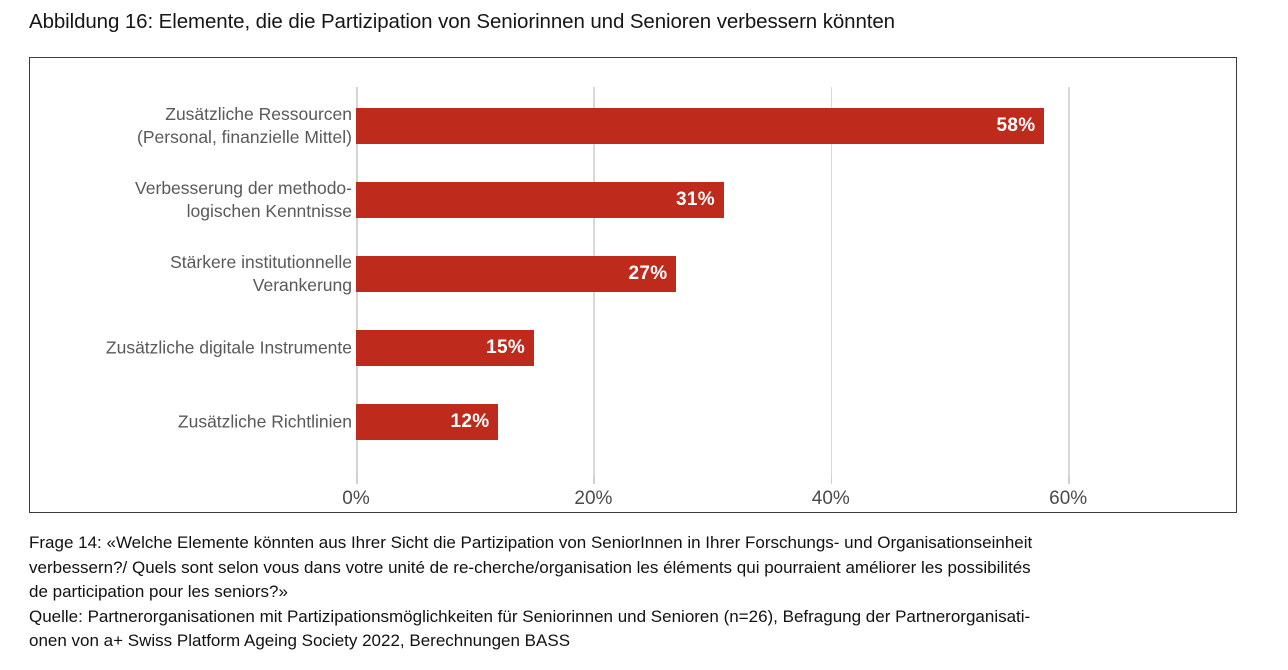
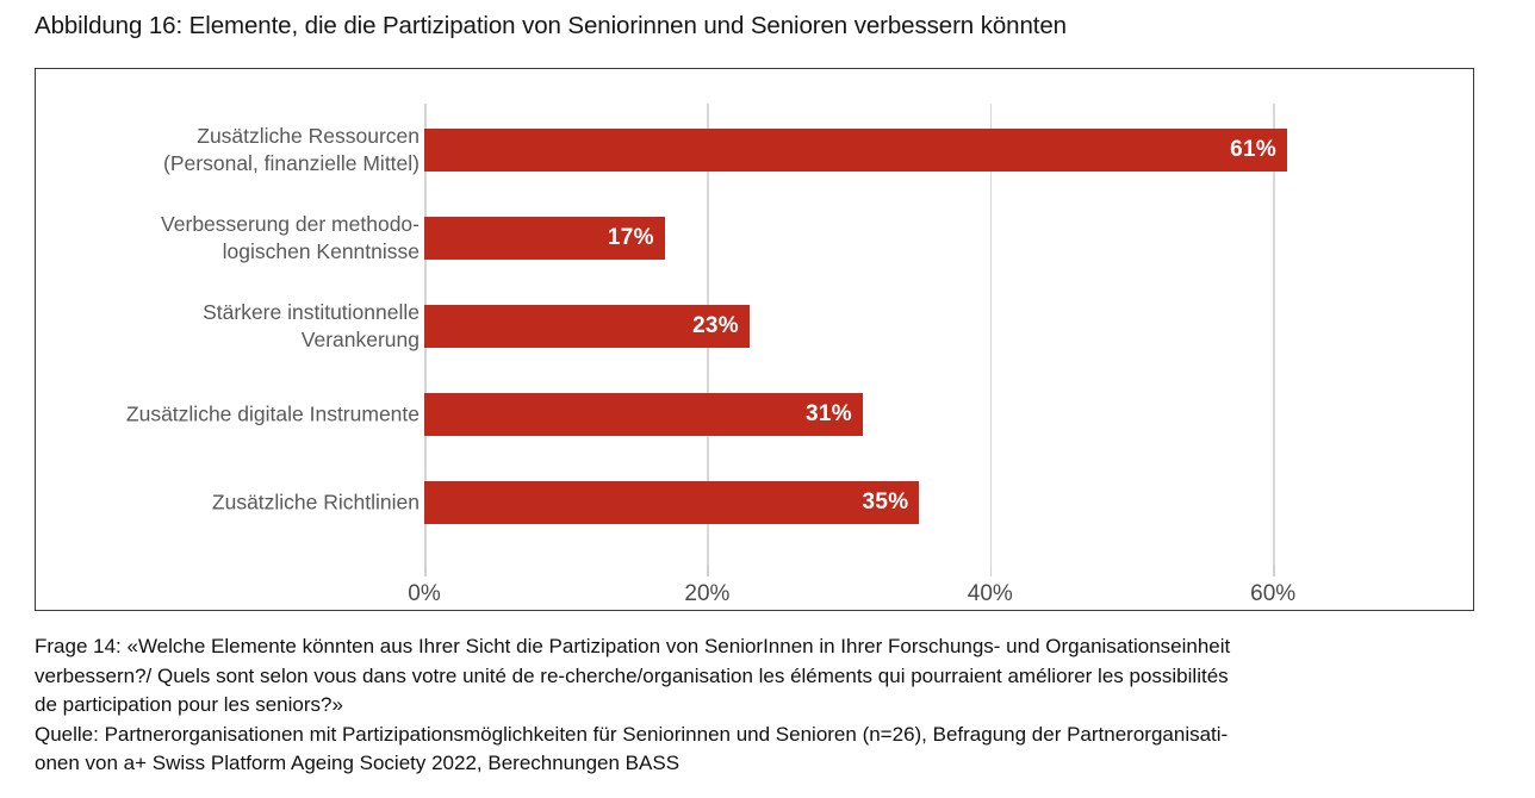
Zusätzliche Ressourcen (Personal, finanzielle Mittel): 58% -> 61%
Verbesserung der methodo- logischen Kenntnisse: 31% -> 17%
Stärkere institutionnelle Verankerung: 27% -> 23%
Zusätzliche digitale Instrumente: 15% -> 31%
Zusätzliche Richtlinien: 12% -> 35%
